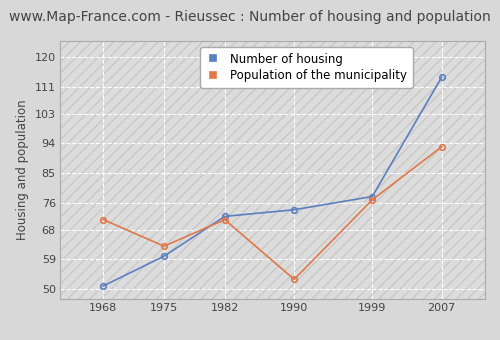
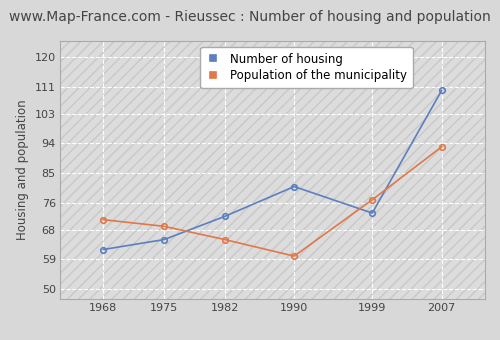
Number of housing/1968: 51 -> 62
Number of housing/1975: 60 -> 65
Population of the municipality/1975: 63 -> 69
Population of the municipality/1982: 71 -> 65
Number of housing/1990: 74 -> 81
Population of the municipality/1990: 53 -> 60
Number of housing/1999: 78 -> 73
Number of housing/2007: 114 -> 110
